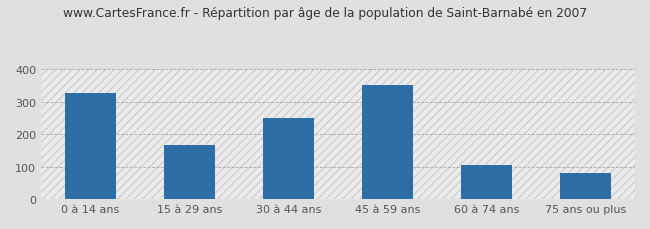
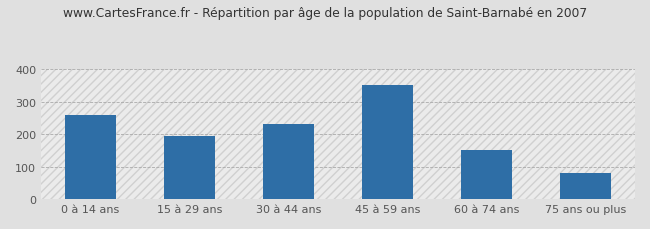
0 à 14 ans: 325 -> 260
15 à 29 ans: 165 -> 193
30 à 44 ans: 250 -> 230
60 à 74 ans: 105 -> 151
